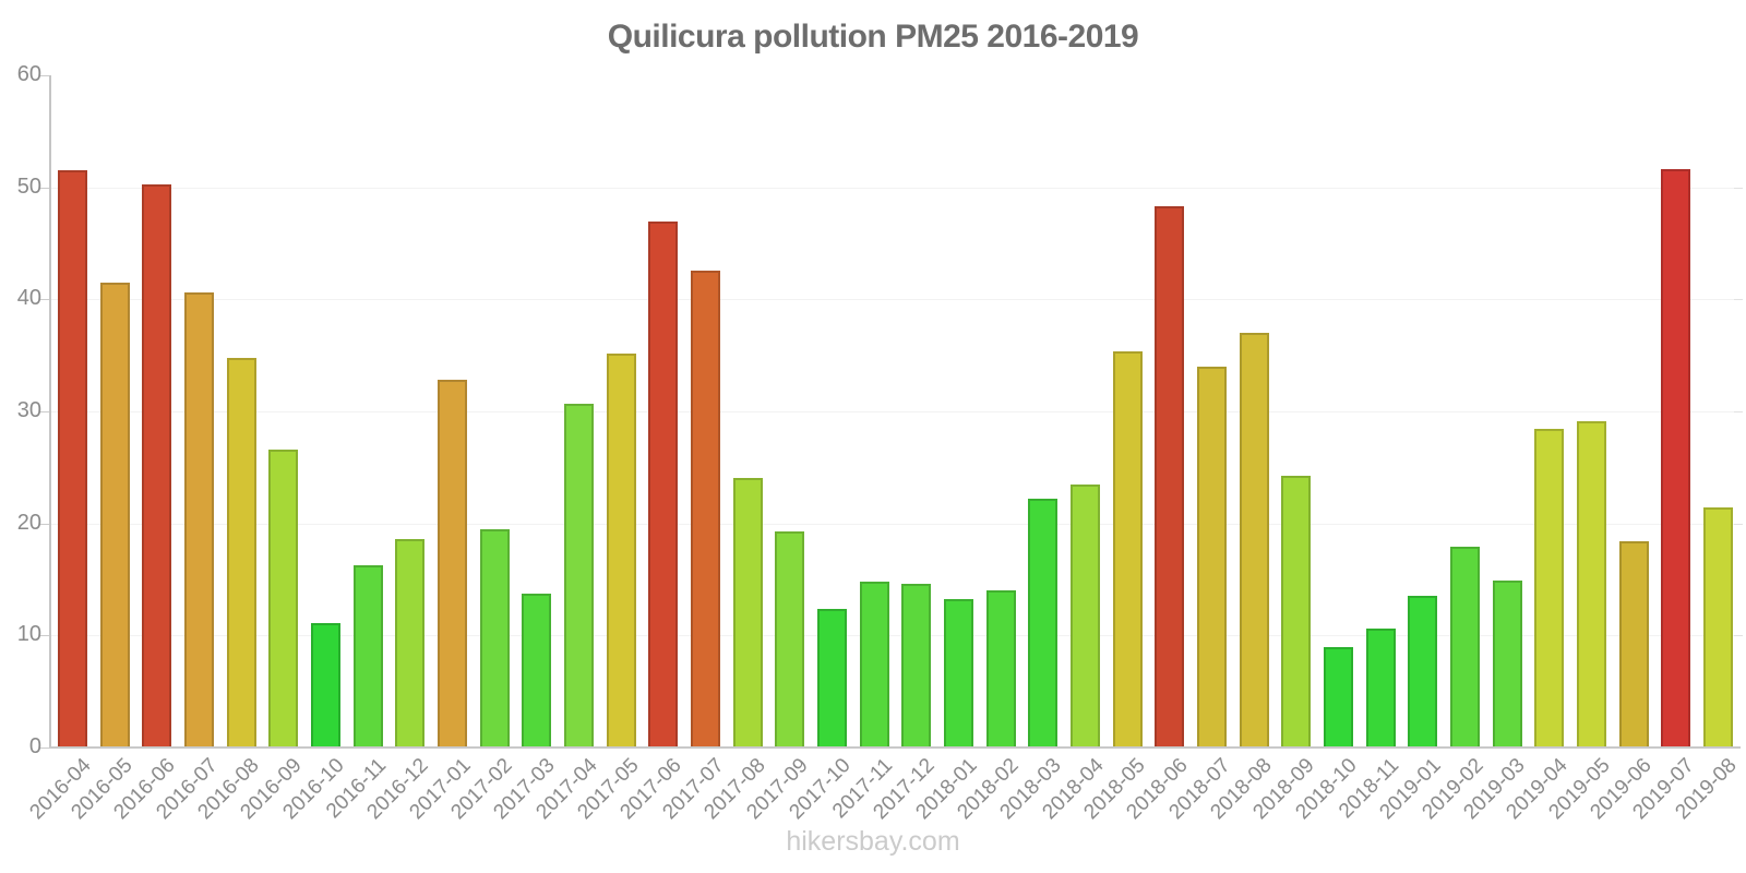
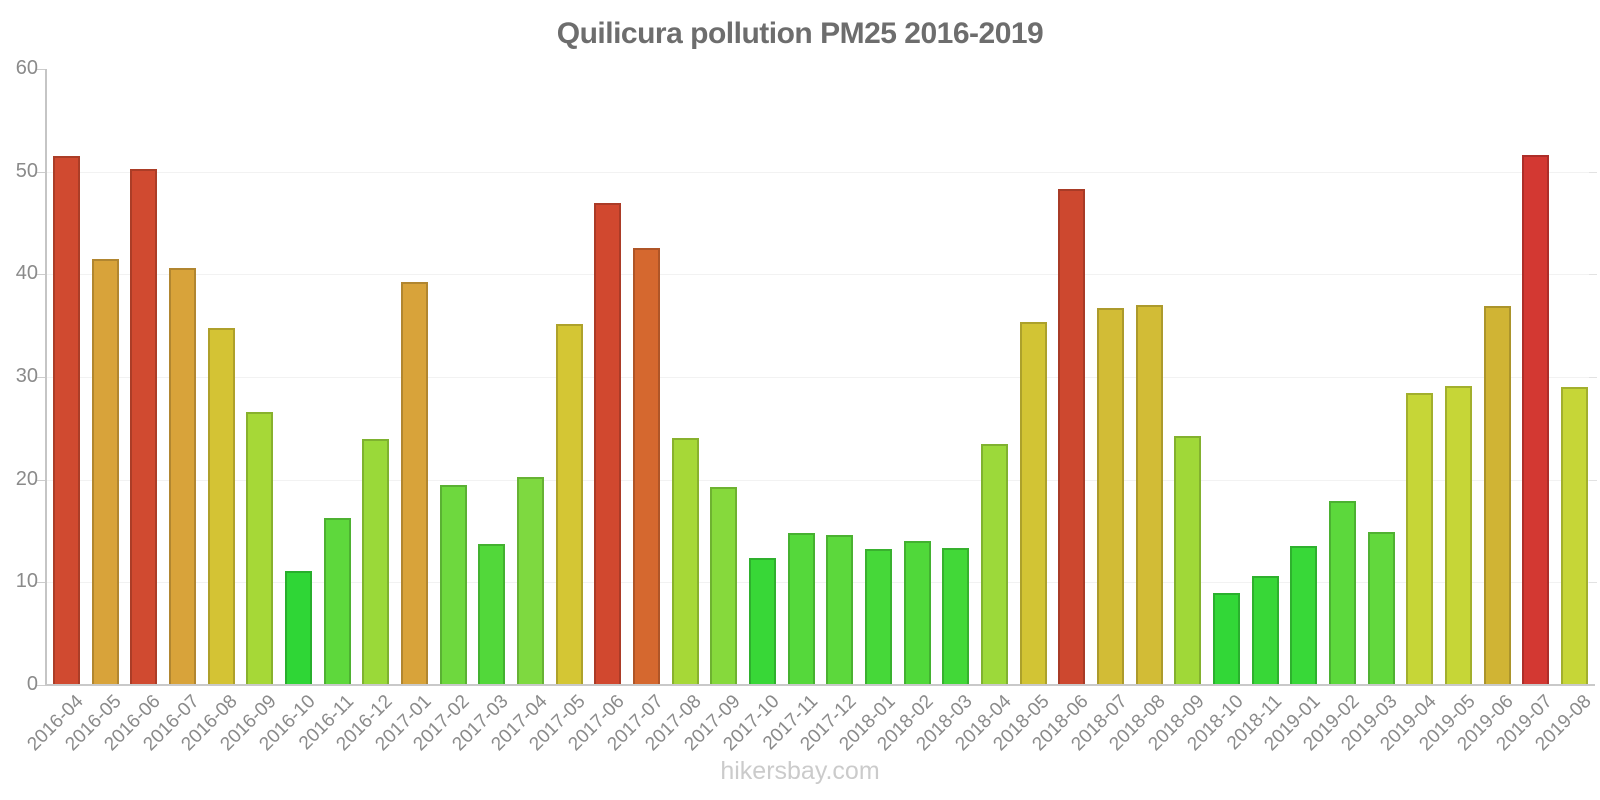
2016-12: 18.6 -> 24.0
2017-01: 32.8 -> 39.3
2017-04: 30.7 -> 20.3
2018-03: 22.2 -> 13.3
2018-07: 34.0 -> 36.7
2019-06: 18.4 -> 36.9
2019-08: 21.4 -> 29.0
